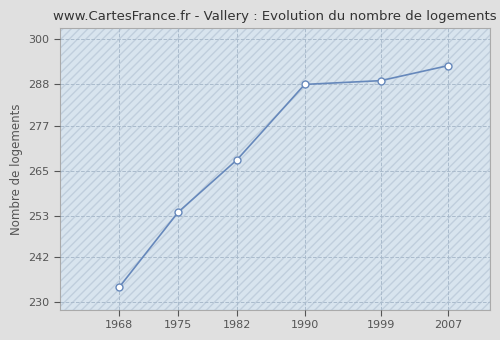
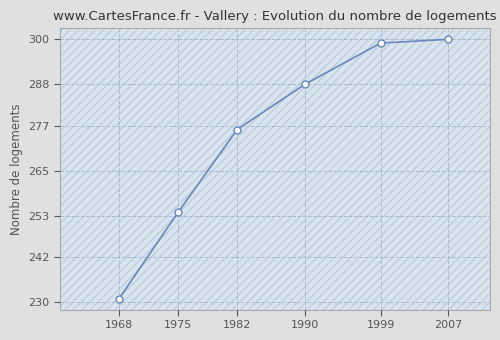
1968: 234 -> 231
1982: 268 -> 276
1999: 289 -> 299
2007: 293 -> 300
